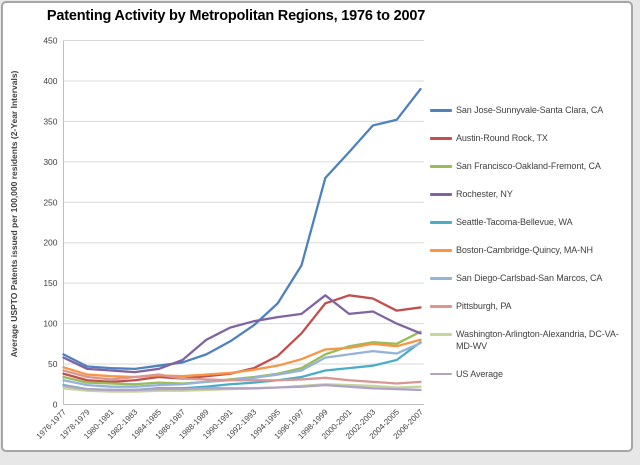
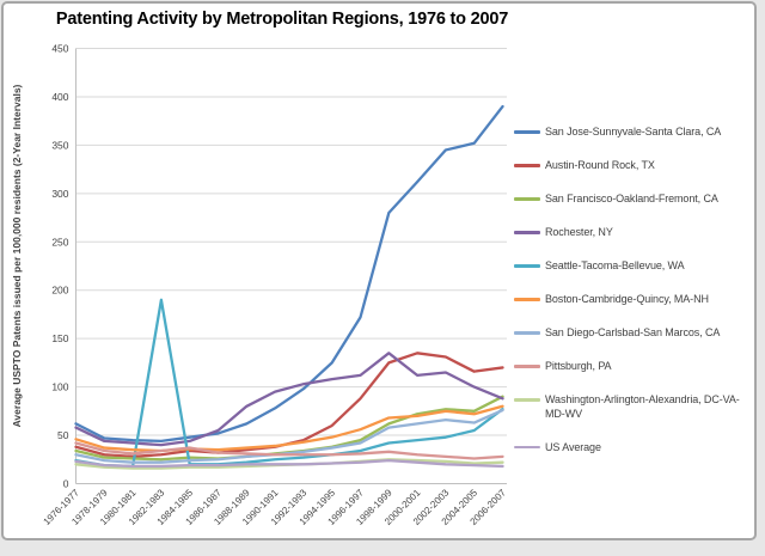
Seattle-Tacoma-Bellevue, WA/1982-1983: 20 -> 190
